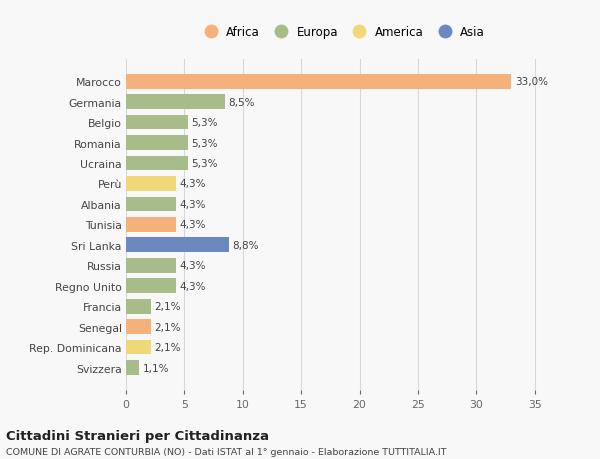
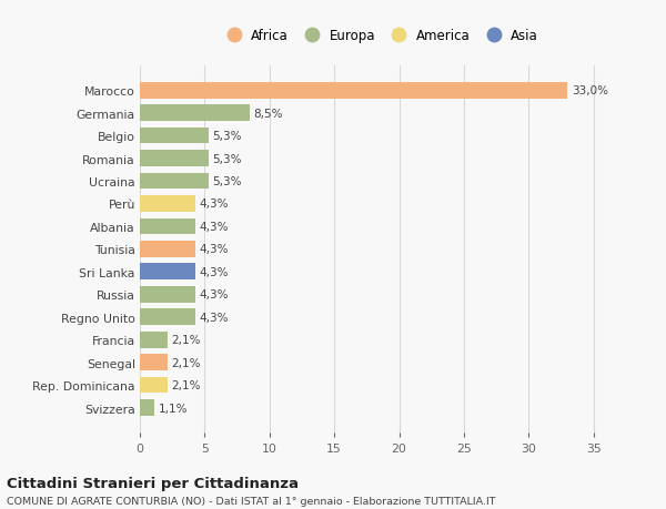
Sri Lanka: 8,8% -> 4,3%
